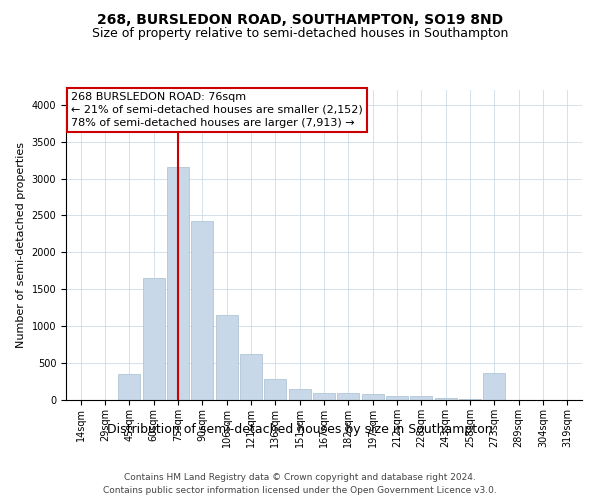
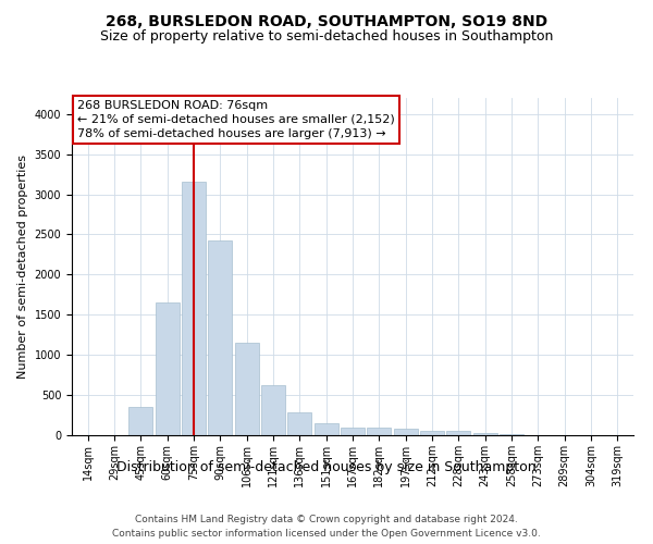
273sqm: 360 -> 0
